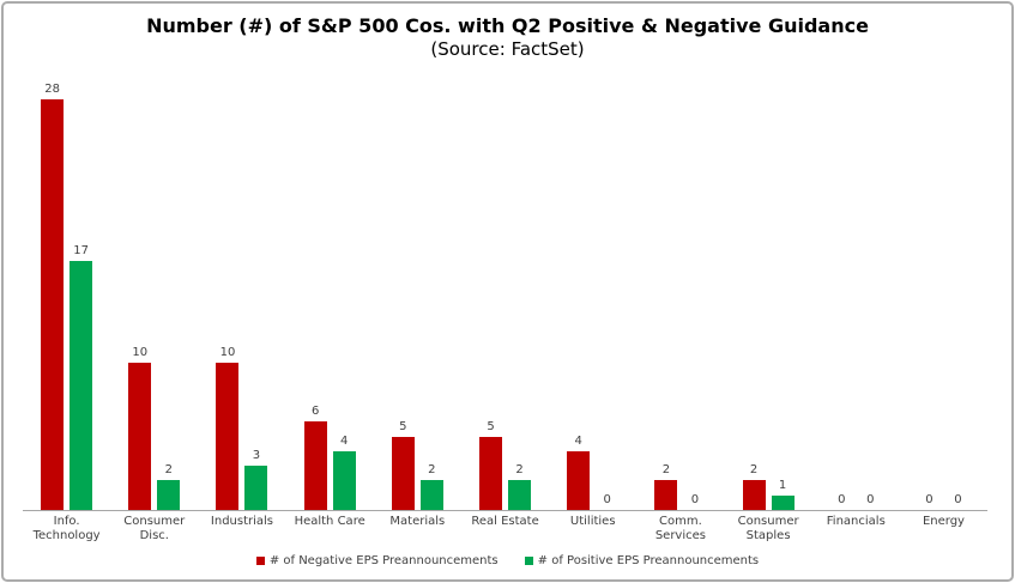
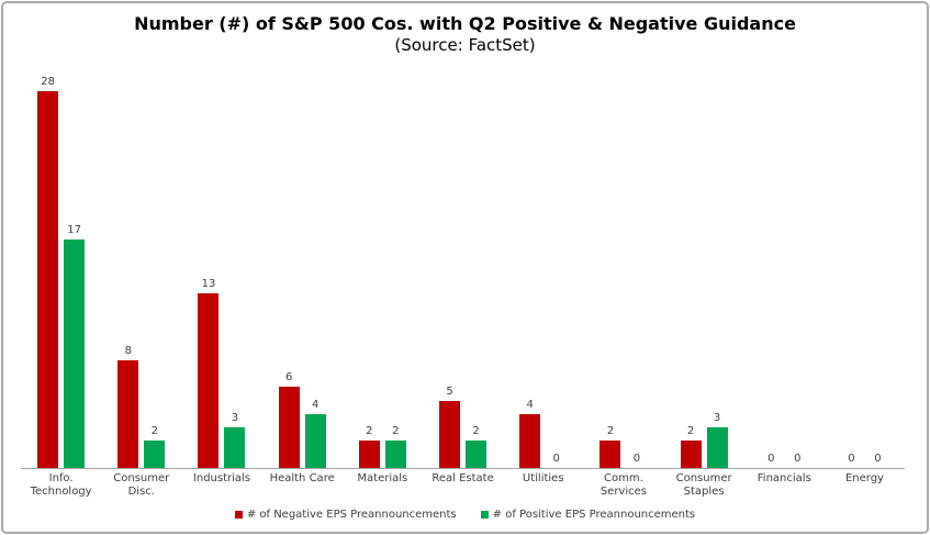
# of Negative EPS Preannouncements/Consumer Disc.: 10 -> 8
# of Negative EPS Preannouncements/Industrials: 10 -> 13
# of Negative EPS Preannouncements/Materials: 5 -> 2
# of Positive EPS Preannouncements/Consumer Staples: 1 -> 3
